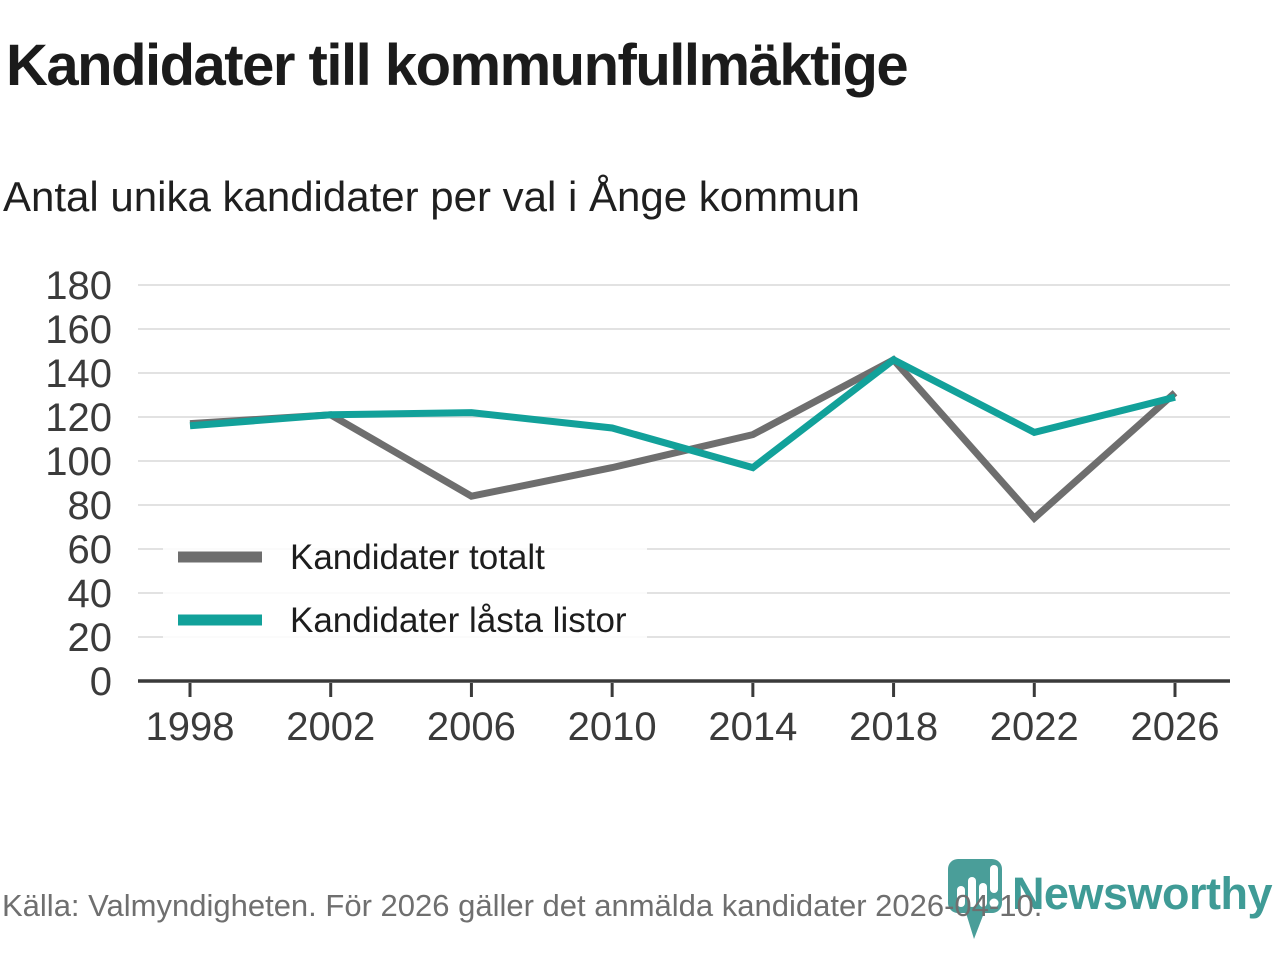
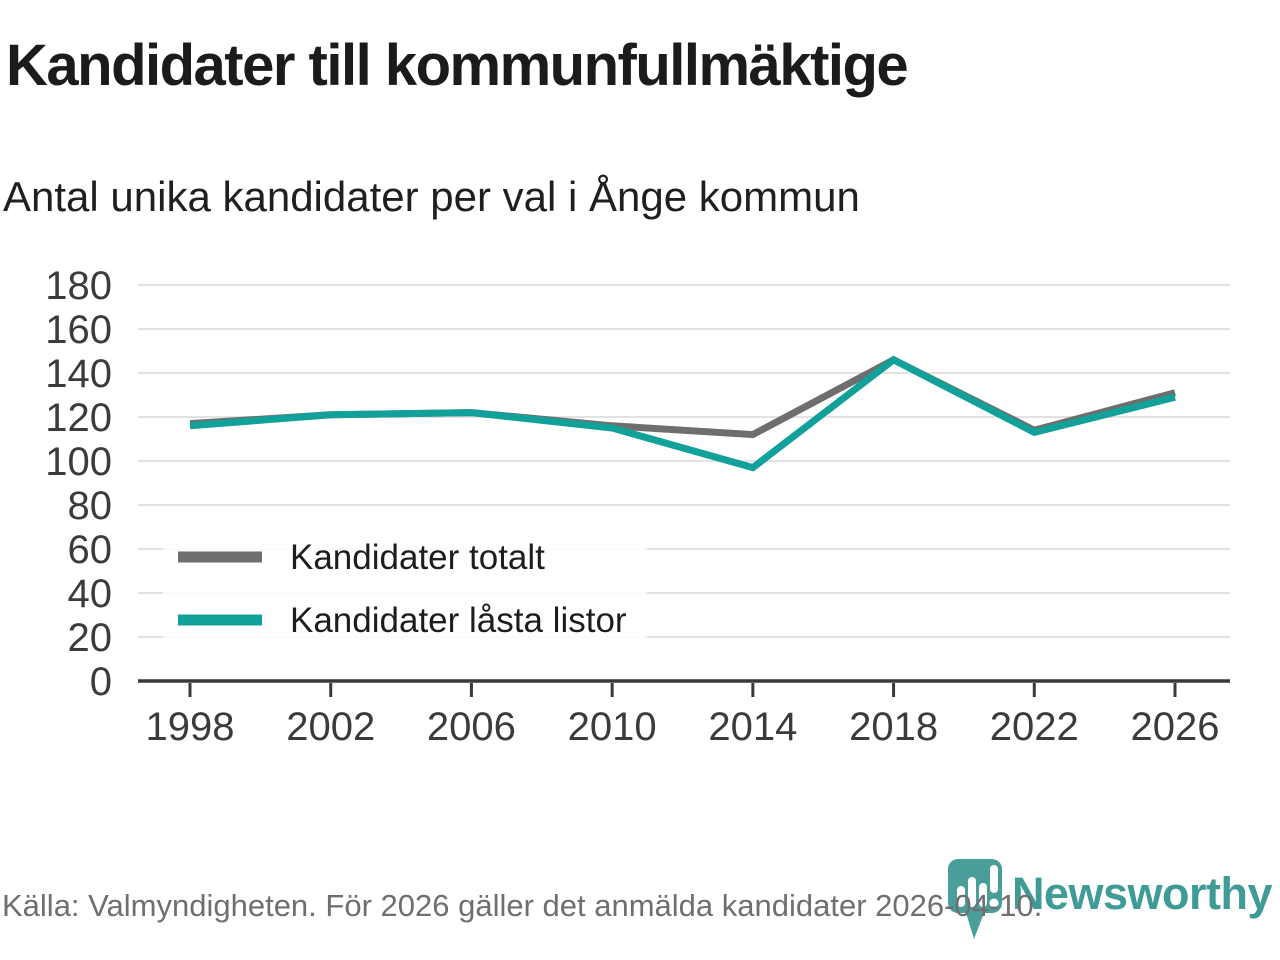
Kandidater totalt/2006: 84 -> 122
Kandidater totalt/2010: 97 -> 116
Kandidater totalt/2022: 74 -> 114
